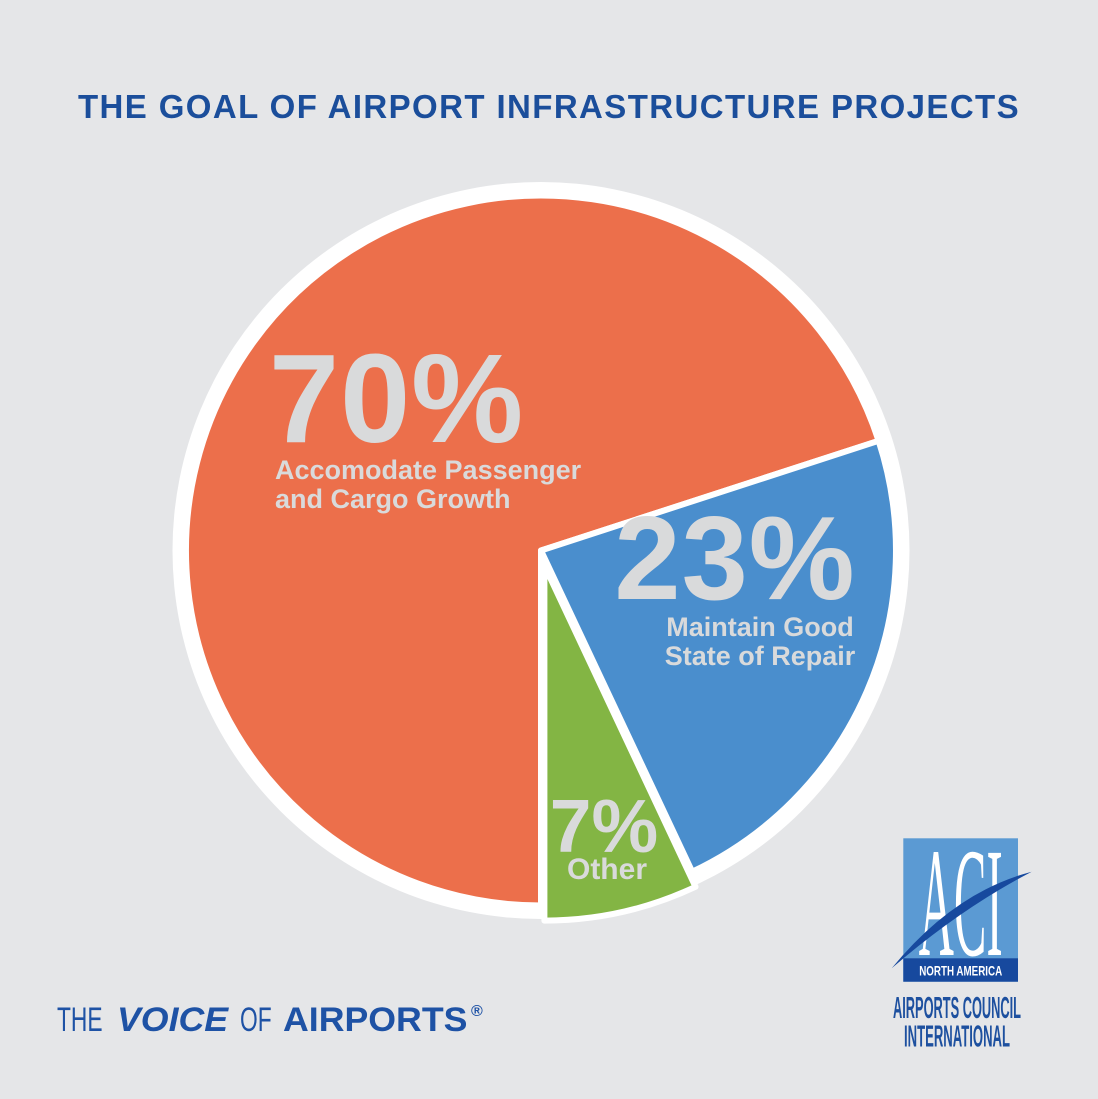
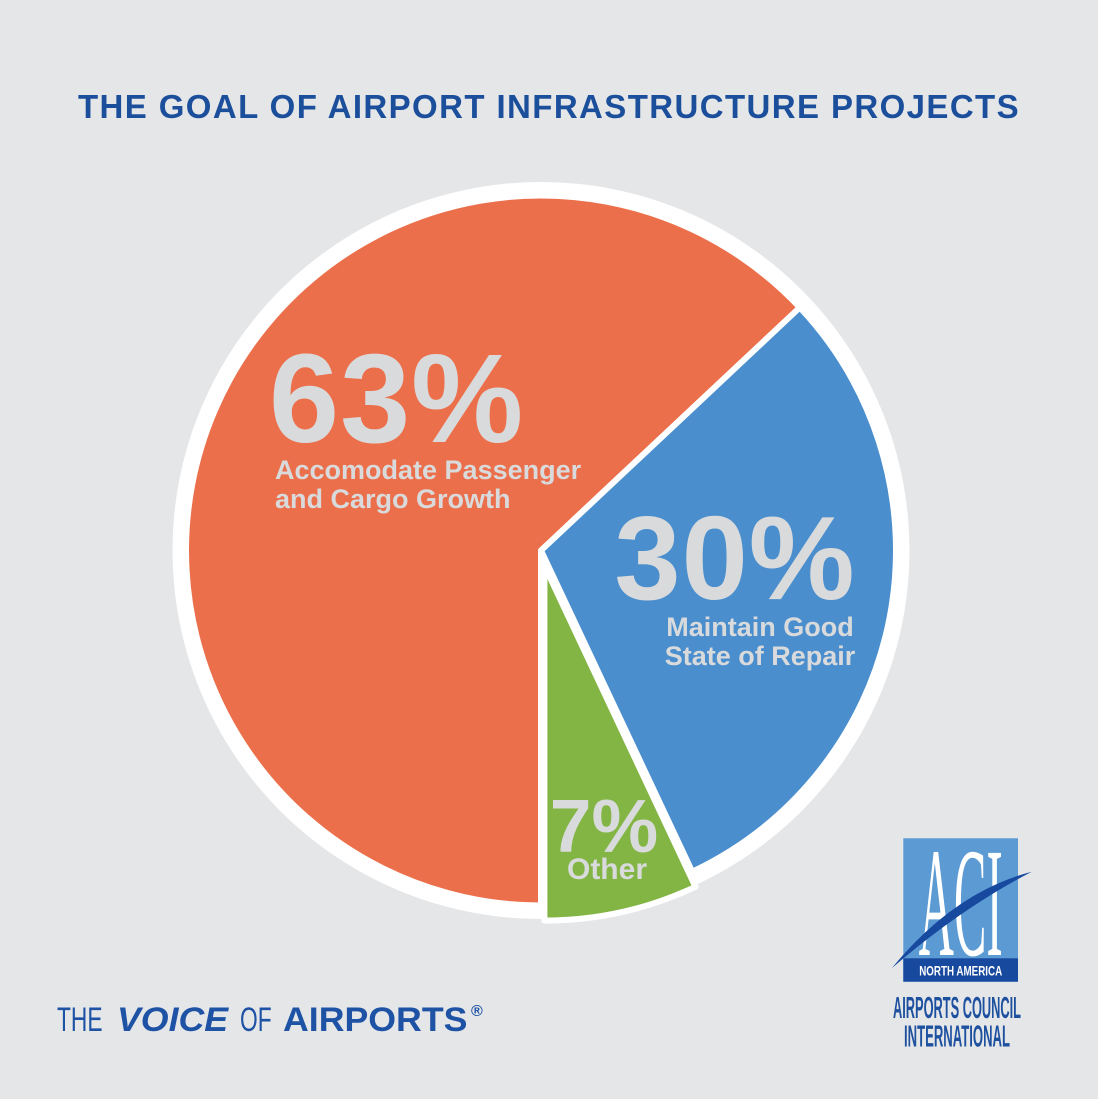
Accomodate Passenger and Cargo Growth: 70% -> 63%
Maintain Good State of Repair: 23% -> 30%
